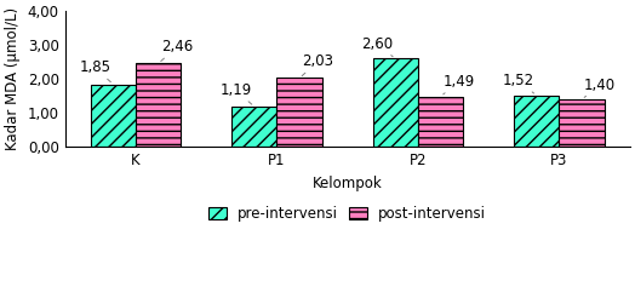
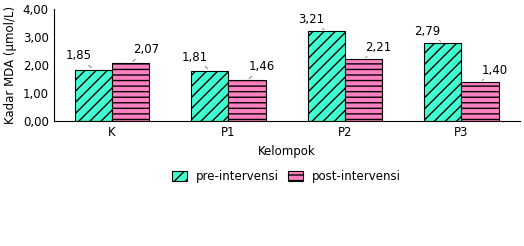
post-intervensi/K: 2,46 -> 2,07
pre-intervensi/P1: 1,19 -> 1,81
post-intervensi/P1: 2,03 -> 1,46
pre-intervensi/P2: 2,60 -> 3,21
post-intervensi/P2: 1,49 -> 2,21
pre-intervensi/P3: 1,52 -> 2,79
